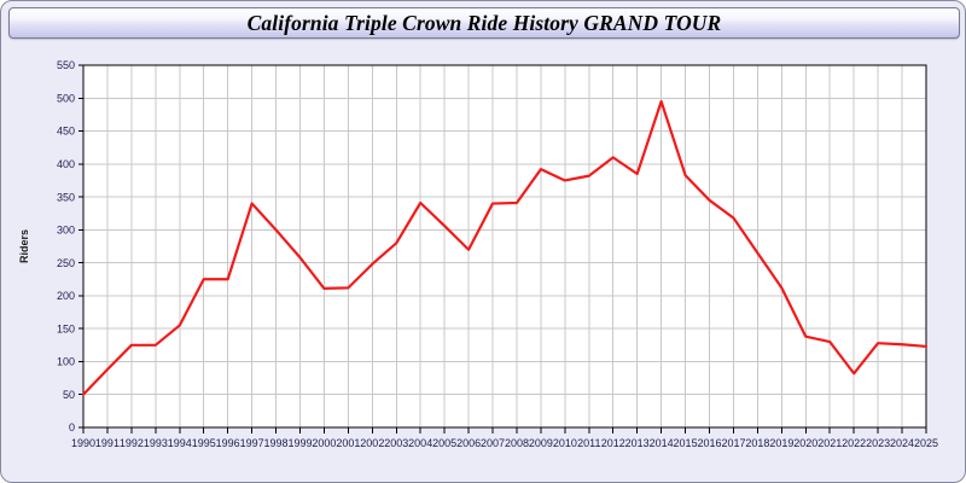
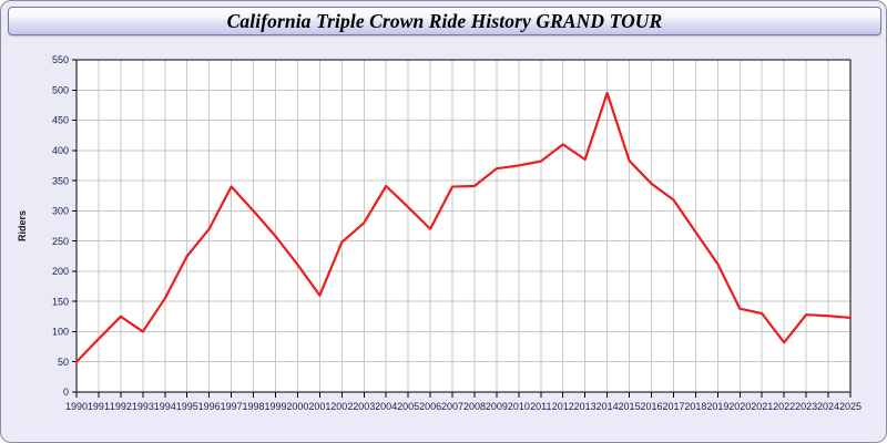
1993: 120 -> 100
1996: 220 -> 270
2001: 210 -> 160
2009: 390 -> 370
